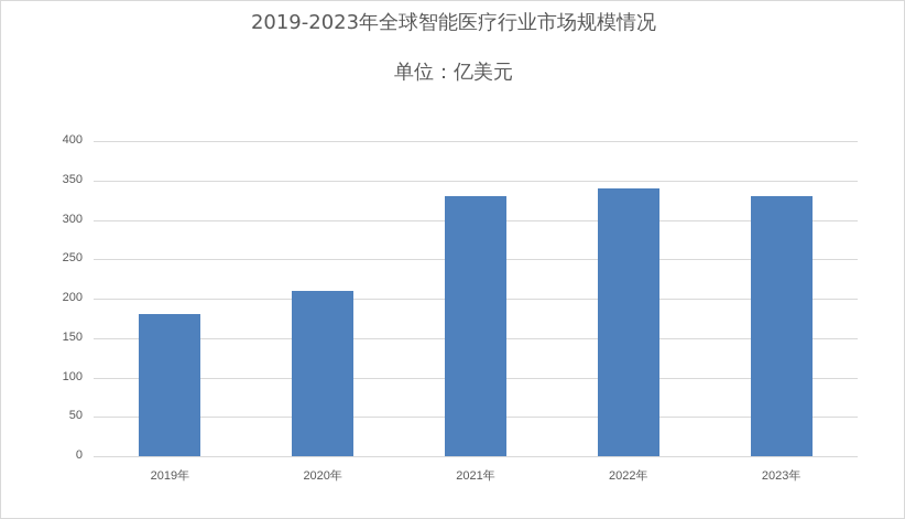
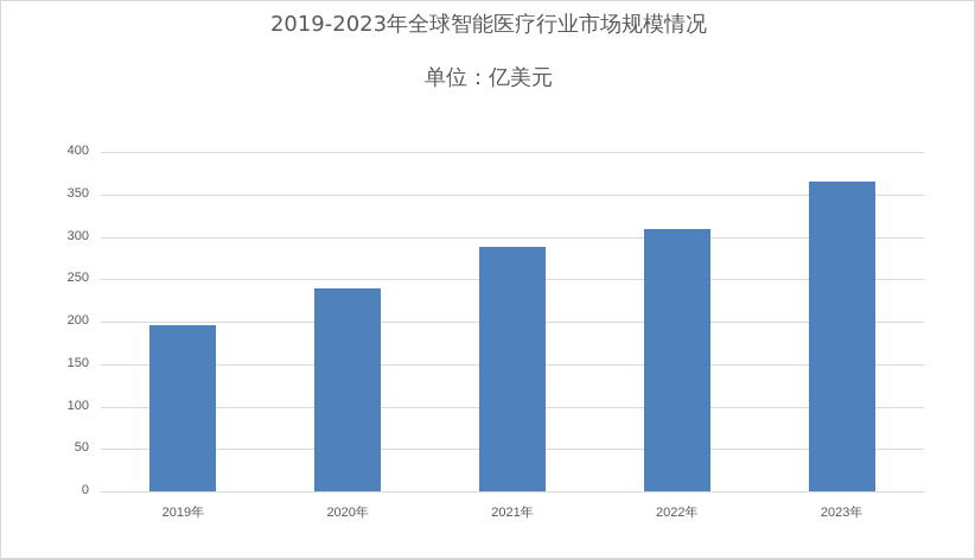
2019年: 180 -> 200
2020年: 210 -> 240
2021年: 330 -> 290
2022年: 340 -> 310
2023年: 330 -> 360
